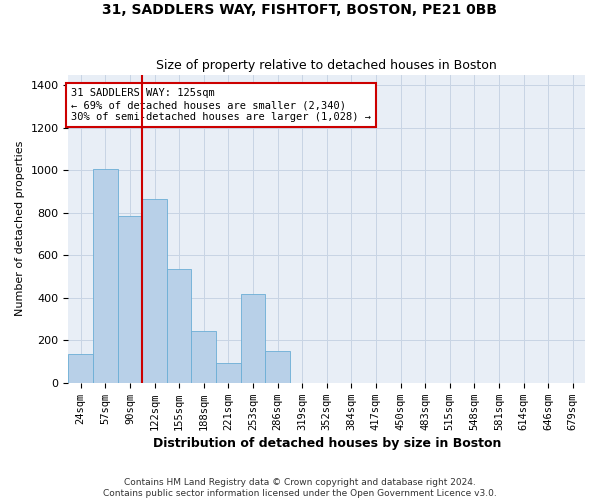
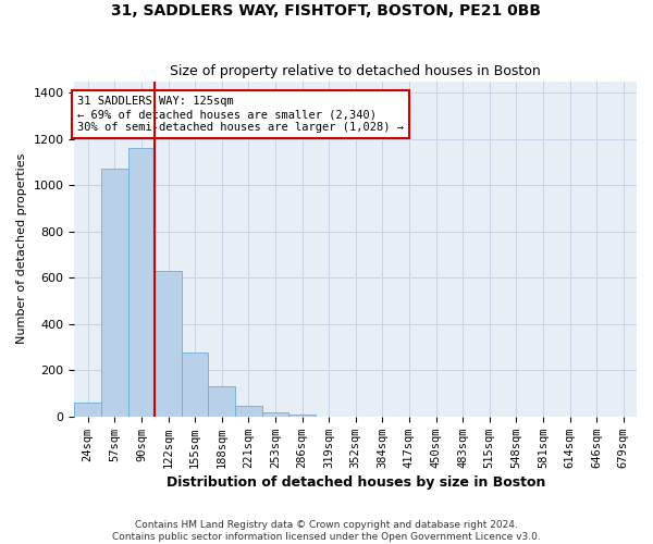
24sqm: 135 -> 60
57sqm: 1005 -> 1070
90sqm: 785 -> 1160
122sqm: 865 -> 630
155sqm: 535 -> 275
188sqm: 245 -> 130
221sqm: 95 -> 45
253sqm: 420 -> 20
286sqm: 150 -> 10
